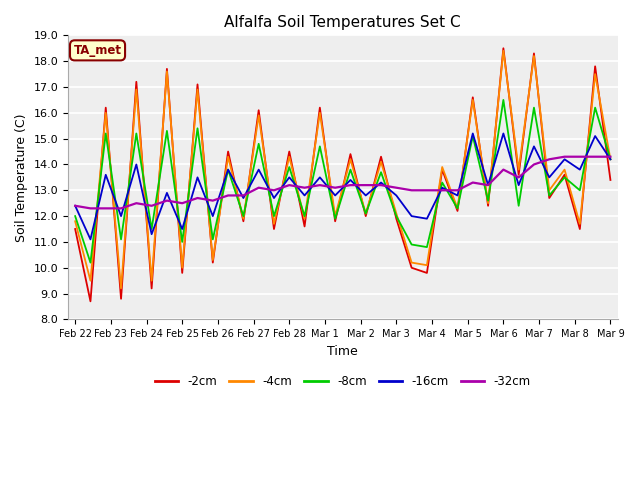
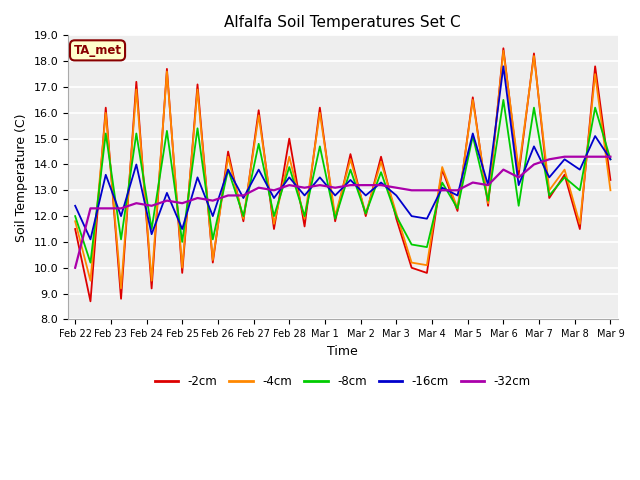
-32cm/Feb 22: 12.4 -> 10.0
-2cm/Feb 28: 14.5 -> 15.0
-16cm/Mar 6: 15.2 -> 17.8
-4cm/Mar 9: 14.2 -> 13.0
